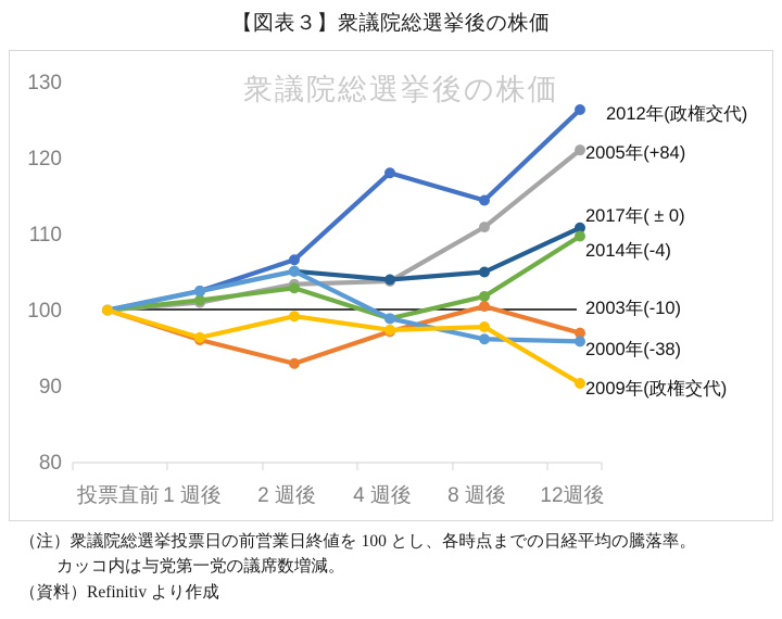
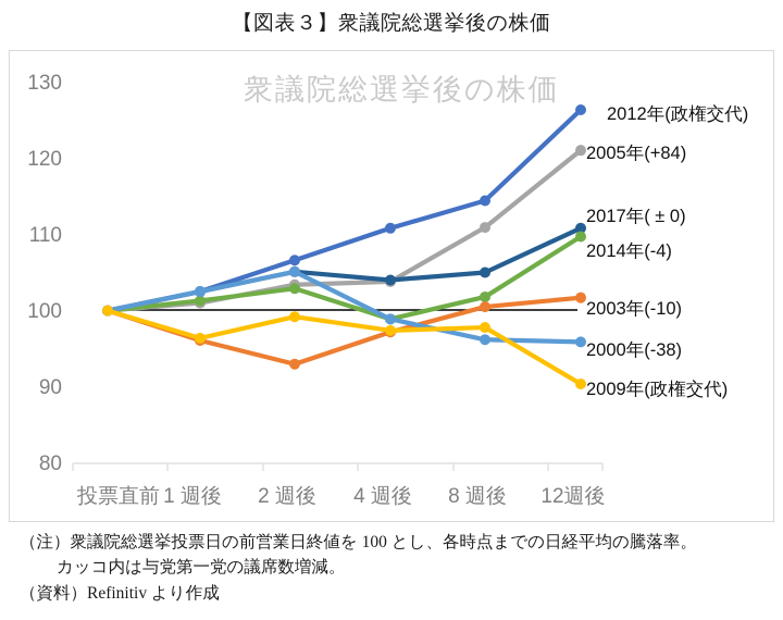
2012年(政権交代)/4 週後: 118 -> 111
2003年(-10)/12週後: 97 -> 102
